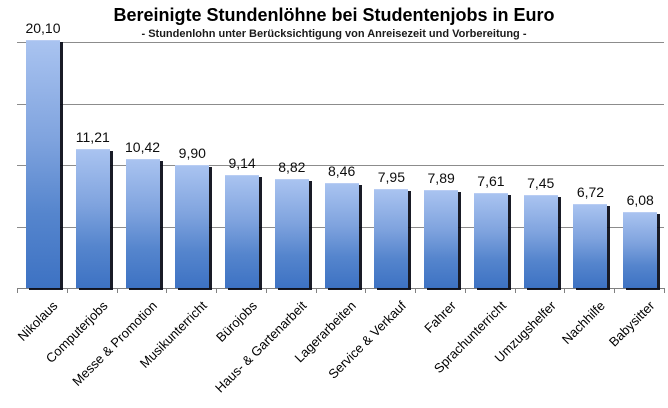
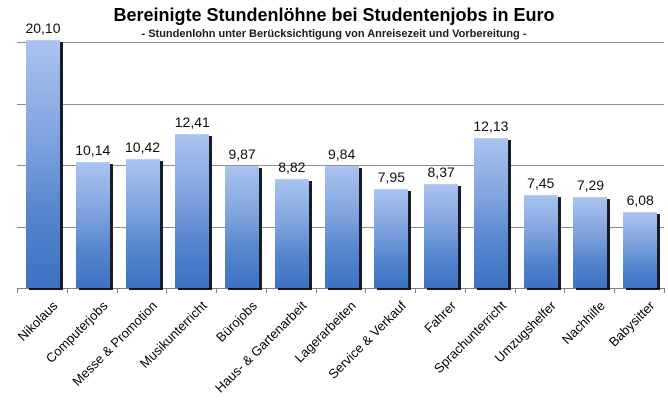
Computerjobs: 11,21 -> 10,14
Musikunterricht: 9,90 -> 12,41
Bürojobs: 9,14 -> 9,87
Lagerarbeiten: 8,46 -> 9,84
Fahrer: 7,89 -> 8,37
Sprachunterricht: 7,61 -> 12,13
Nachhilfe: 6,72 -> 7,29
